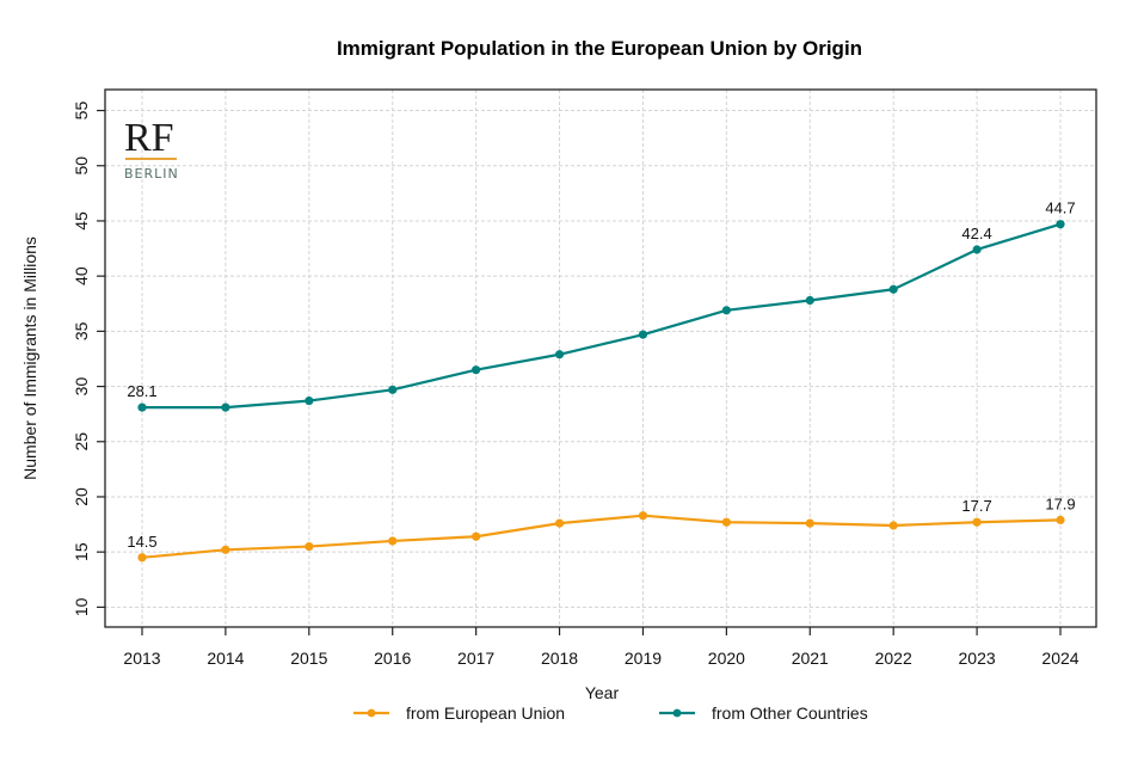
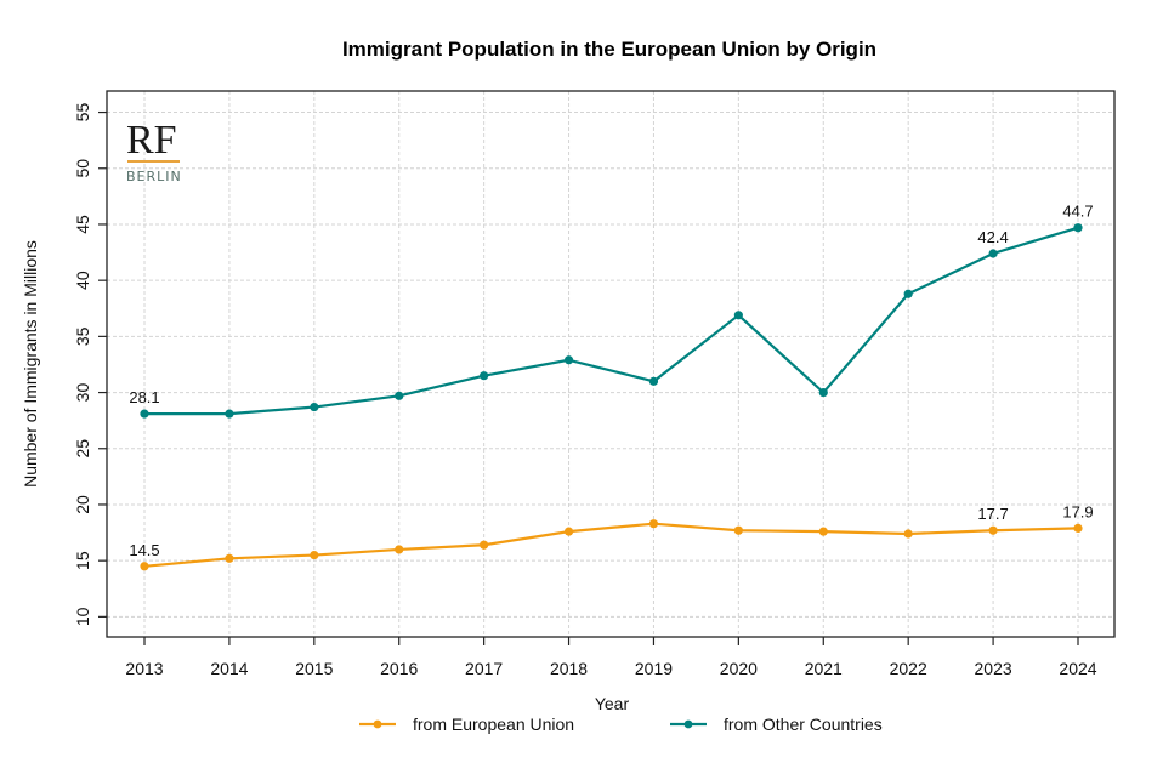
from Other Countries/2019: 35 -> 31
from Other Countries/2021: 38 -> 30
